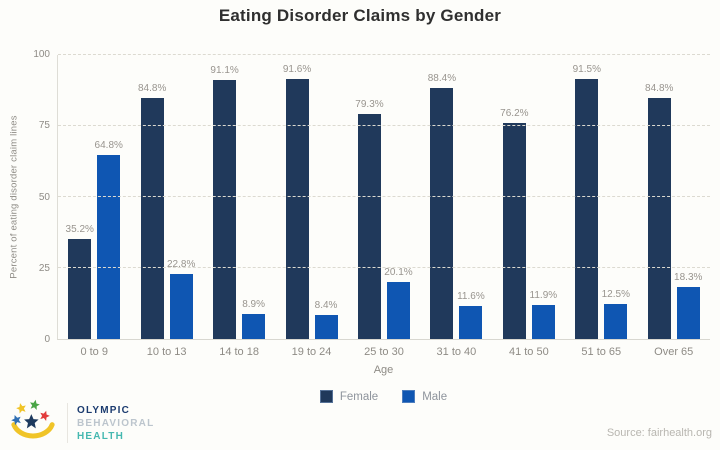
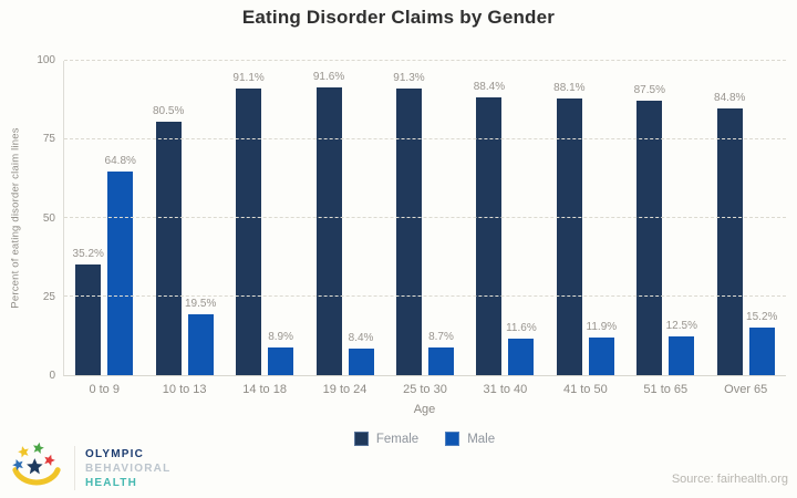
Female/10 to 13: 84.8% -> 80.5%
Male/10 to 13: 22.8% -> 19.5%
Female/25 to 30: 79.3% -> 91.3%
Male/25 to 30: 20.1% -> 8.7%
Female/41 to 50: 76.2% -> 88.1%
Female/51 to 65: 91.5% -> 87.5%
Male/Over 65: 18.3% -> 15.2%
